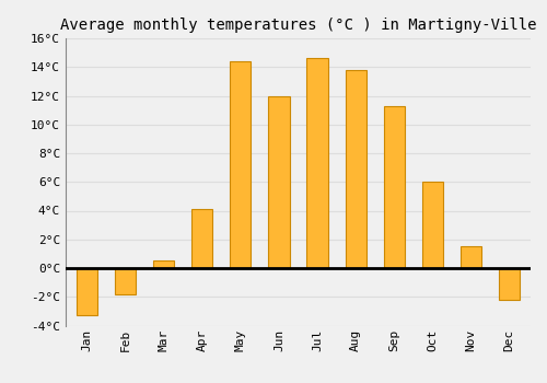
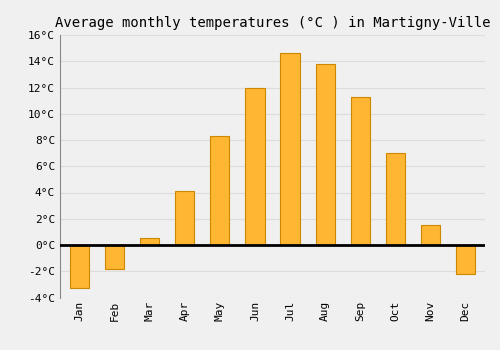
May: 14.4°C -> 8.3°C
Oct: 6.0°C -> 7.0°C
